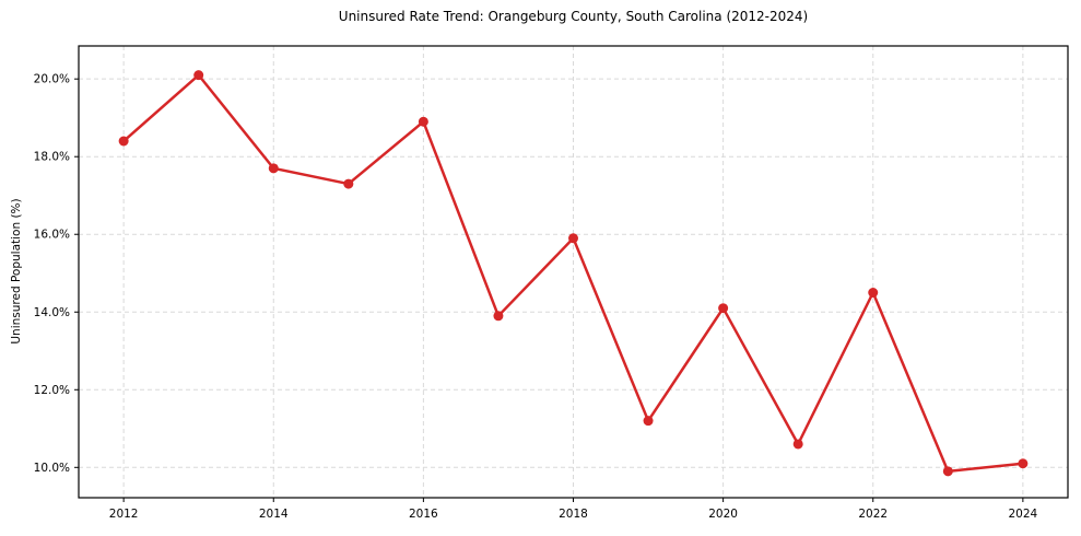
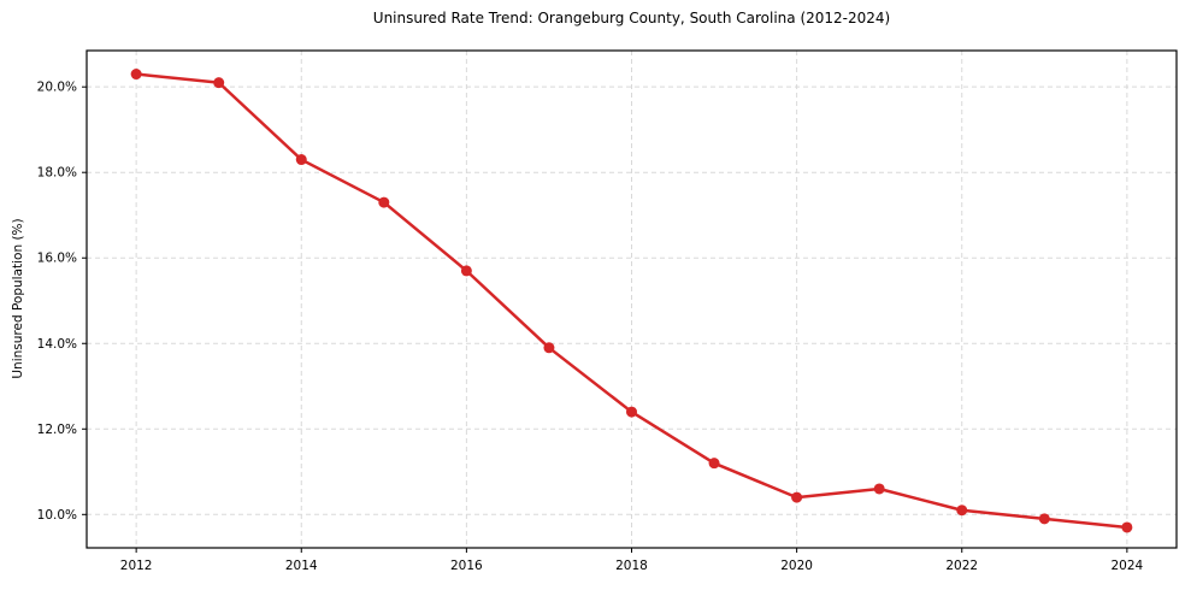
2012: 18.4% -> 20.3%
2014: 17.7% -> 18.3%
2016: 18.9% -> 15.7%
2018: 15.9% -> 12.4%
2020: 14.1% -> 10.4%
2022: 14.5% -> 10.1%
2024: 10.1% -> 9.7%
